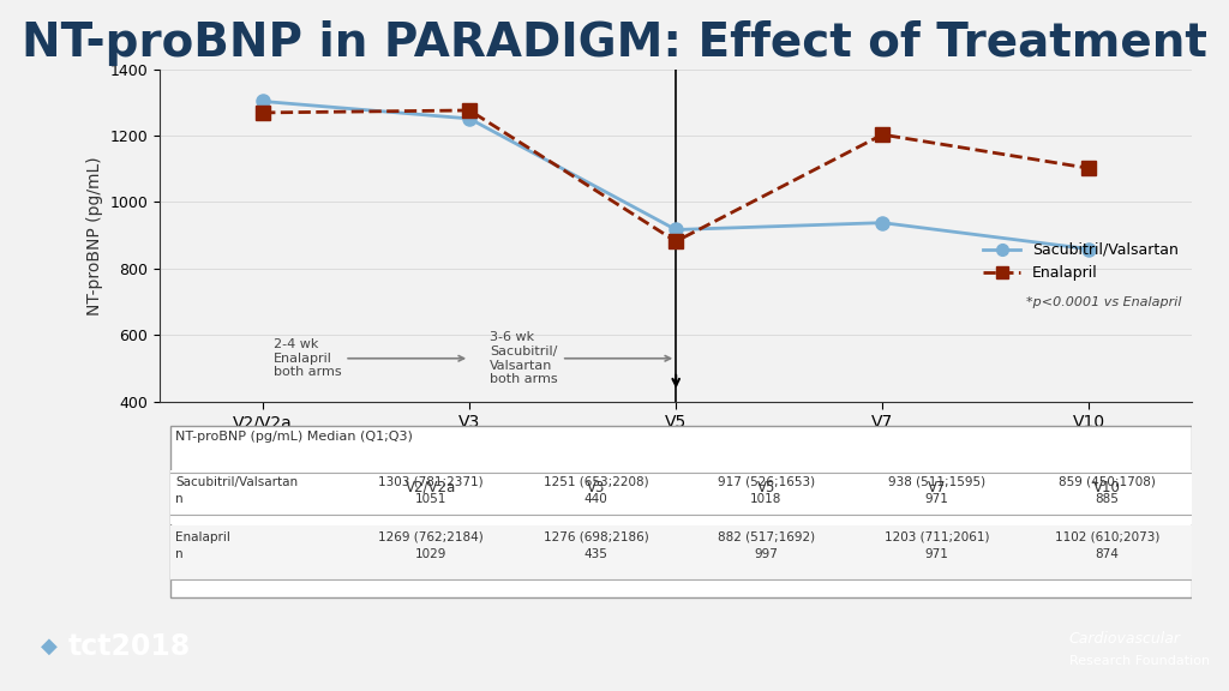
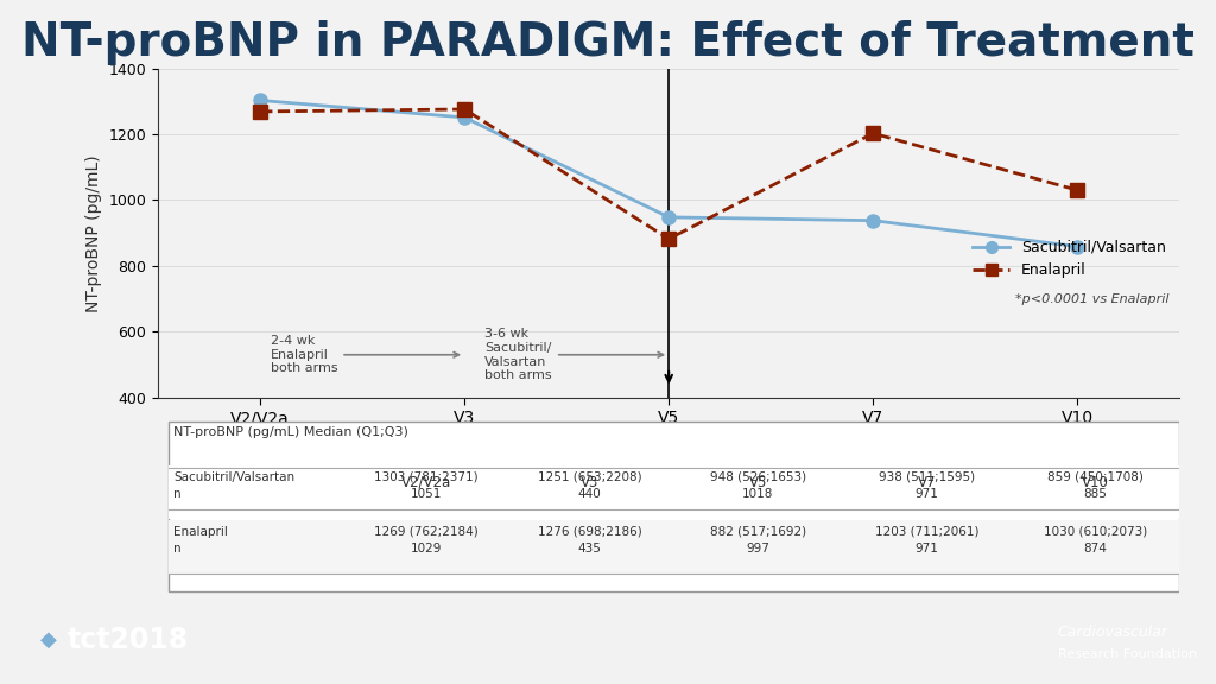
Sacubitril/Valsartan/V5: 917 -> 948
Enalapril/V10: 1102 -> 1030
